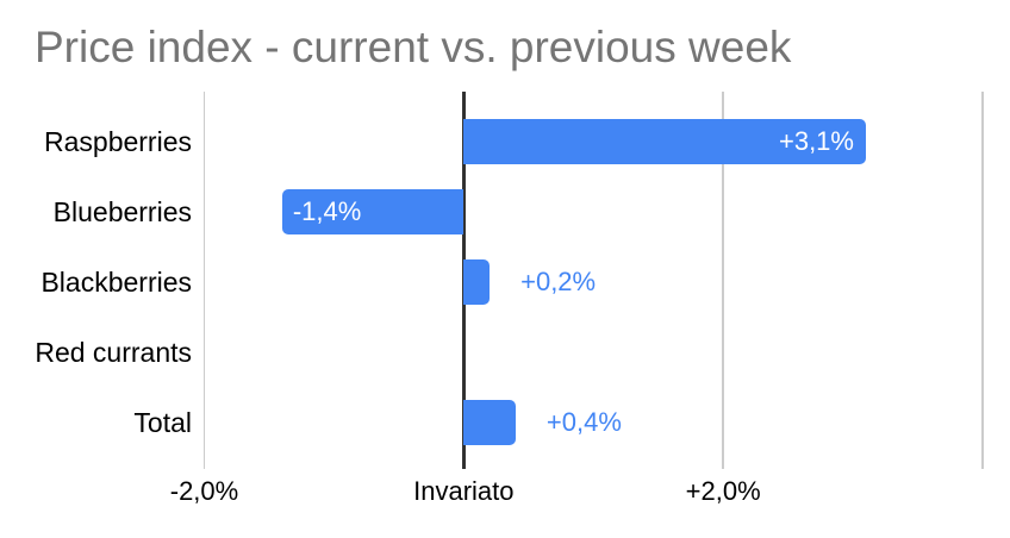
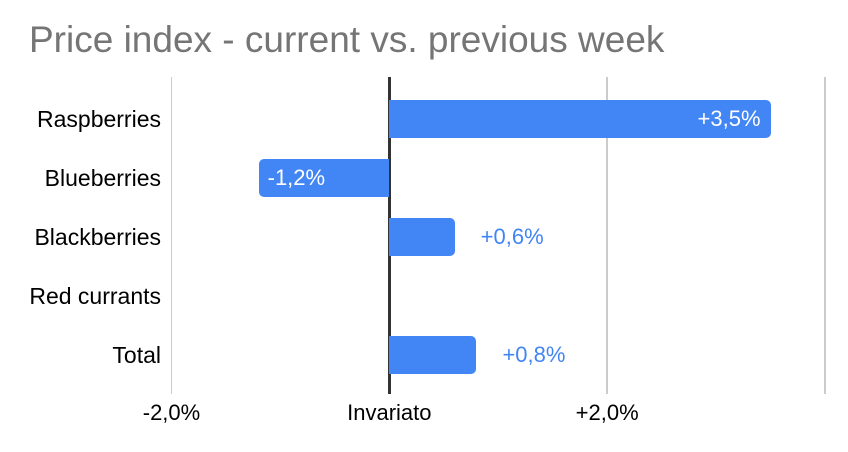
Raspberries: +3,1% -> +3,5%
Blueberries: -1,4% -> -1,2%
Blackberries: +0,2% -> +0,6%
Total: +0,4% -> +0,8%
